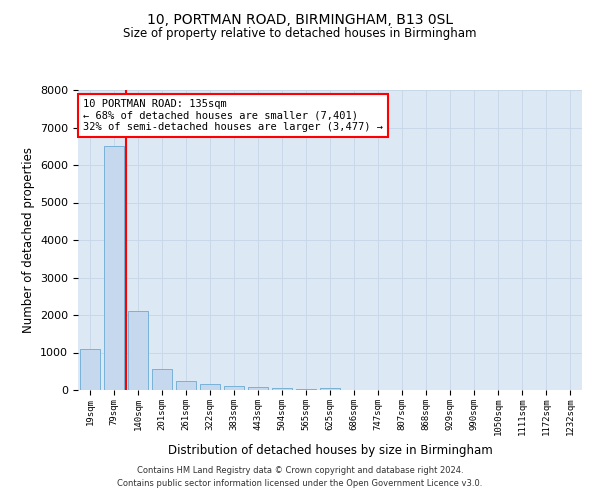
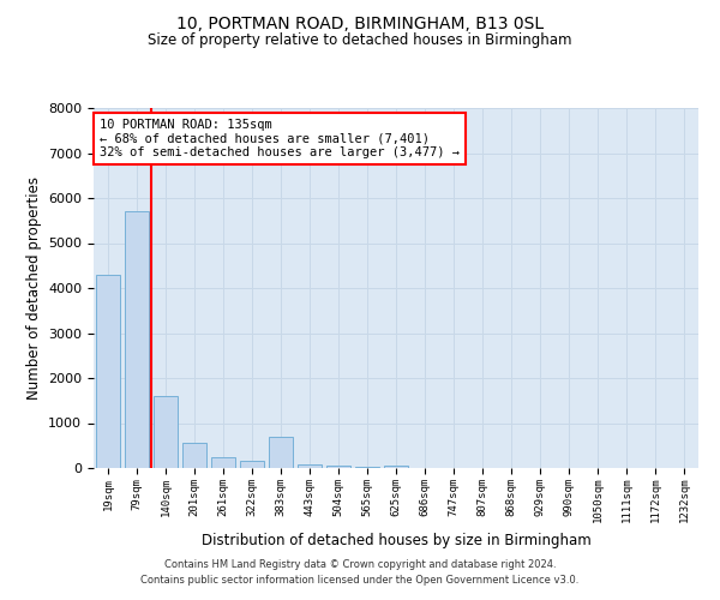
19sqm: 1100 -> 4300
79sqm: 6500 -> 5700
140sqm: 2100 -> 1600
383sqm: 100 -> 700
